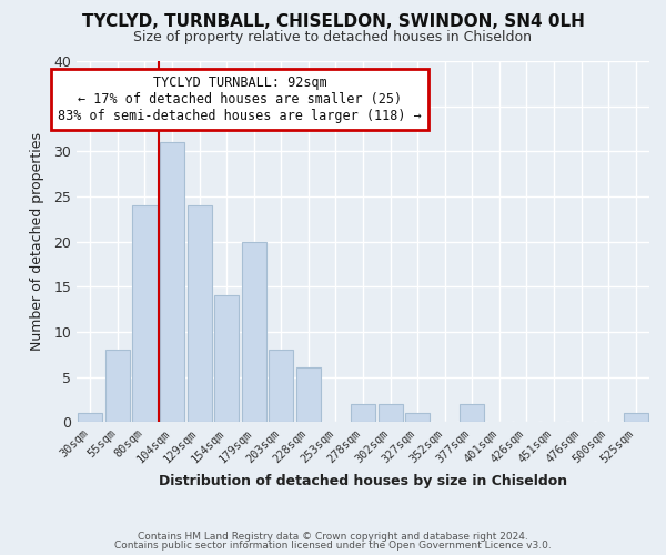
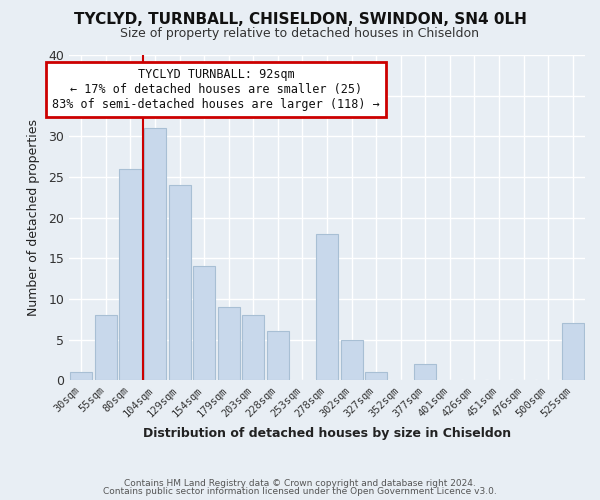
80sqm: 24 -> 26
179sqm: 20 -> 9
278sqm: 2 -> 18
302sqm: 2 -> 5
525sqm: 1 -> 7
